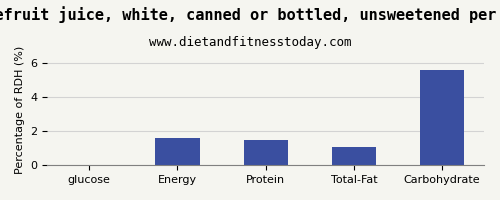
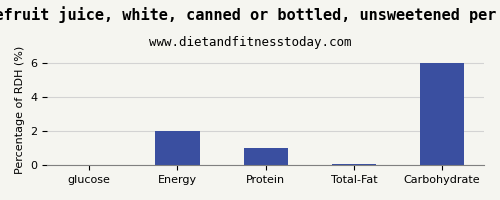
Energy: 1.6 -> 2.0
Protein: 1.5 -> 1.0
Total-Fat: 1.1 -> 0.1
Carbohydrate: 5.6 -> 6.0
